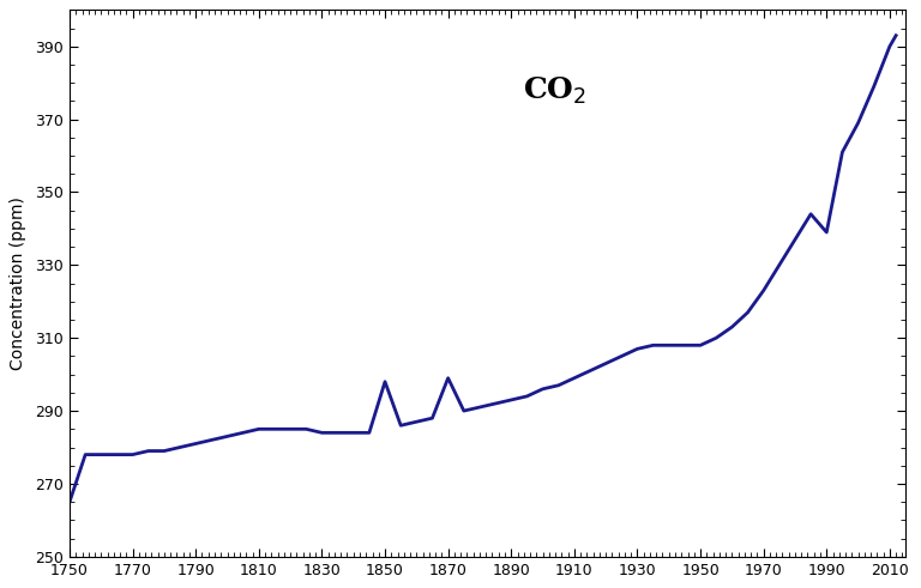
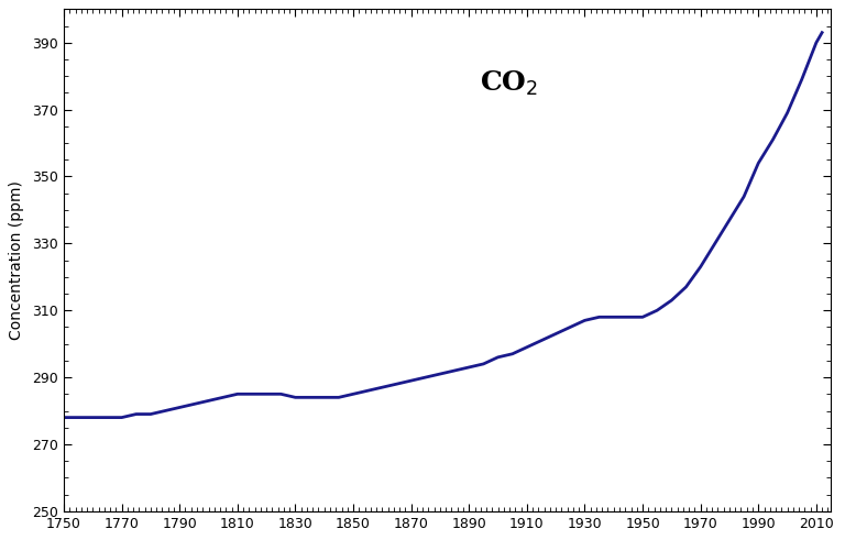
1750: 265 -> 278
1850: 298 -> 285
1870: 299 -> 289
1990: 339 -> 354
